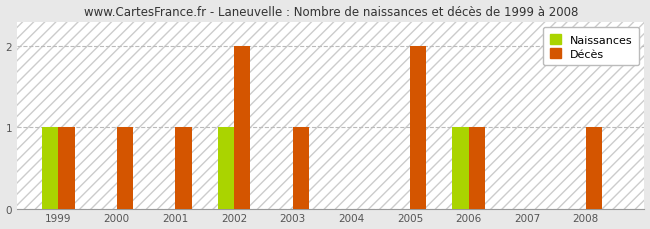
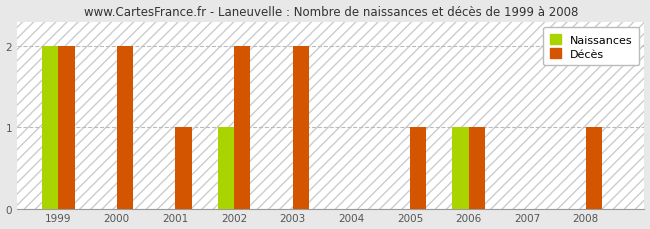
Naissances/1999: 1 -> 2
Décès/1999: 1 -> 2
Décès/2000: 1 -> 2
Décès/2003: 1 -> 2
Décès/2005: 2 -> 1
